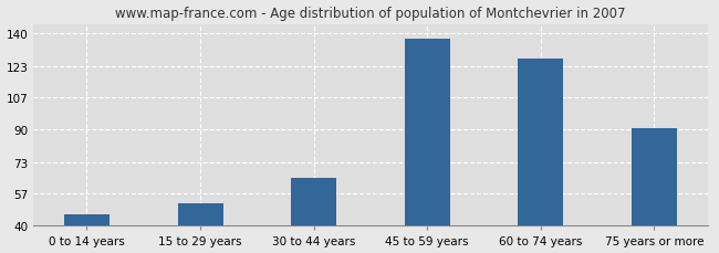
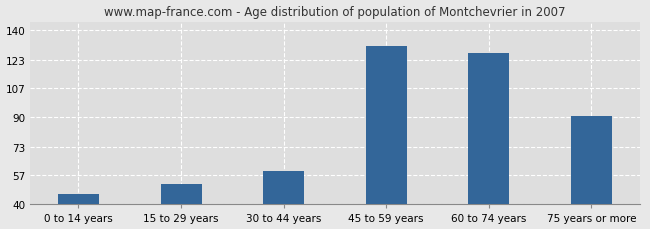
30 to 44 years: 65 -> 59
45 to 59 years: 137 -> 131
